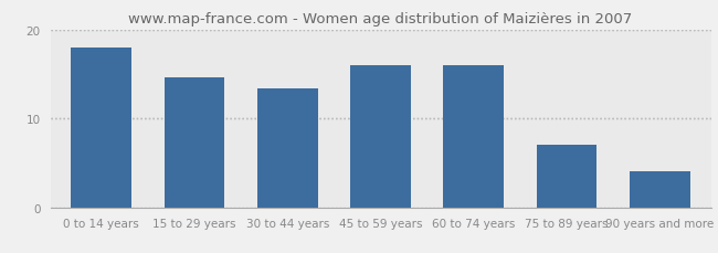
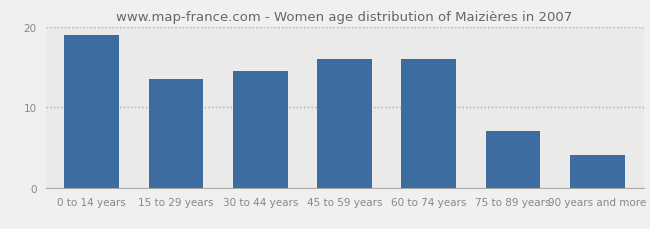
0 to 14 years: 18.0 -> 19.0
15 to 29 years: 14.6 -> 13.5
30 to 44 years: 13.4 -> 14.5
